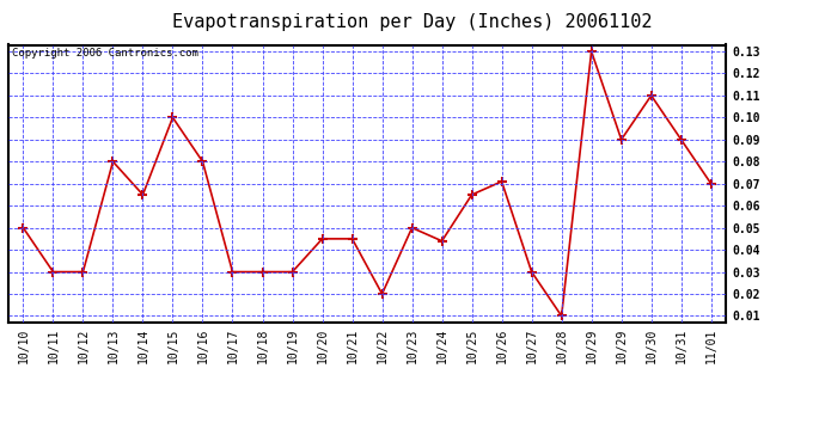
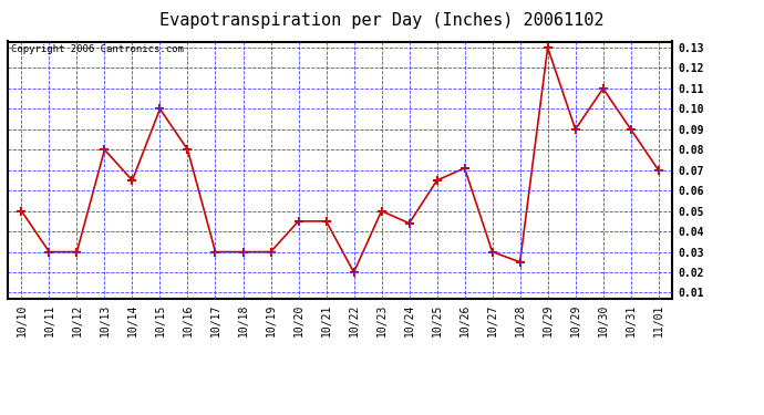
10/28: 0.010 -> 0.025
